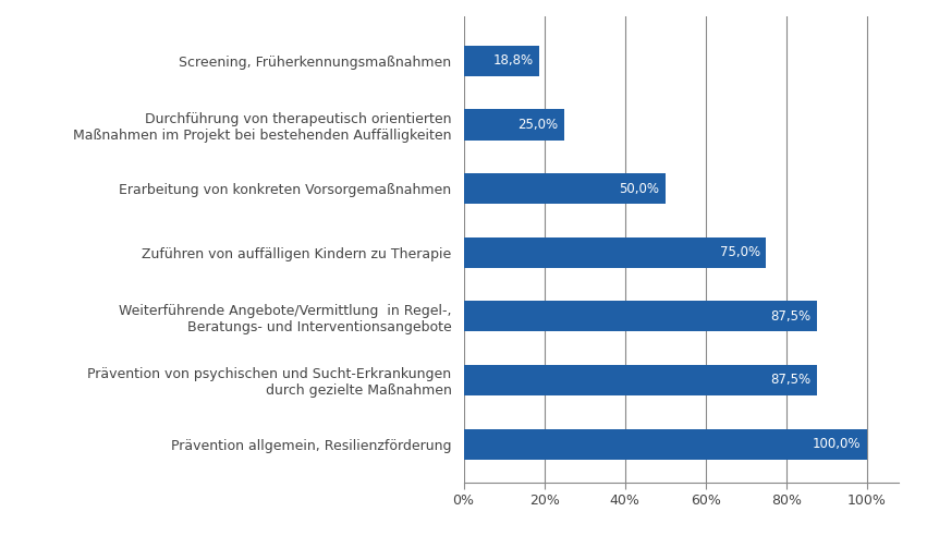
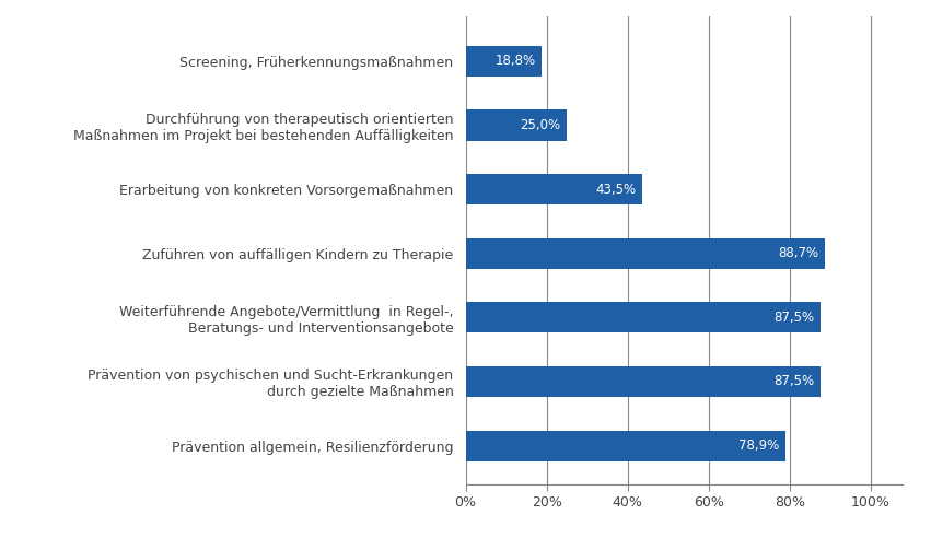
Erarbeitung von konkreten Vorsorgemaßnahmen: 50,0% -> 43,5%
Zuführen von auffälligen Kindern zu Therapie: 75,0% -> 88,7%
Prävention allgemein, Resilienzförderung: 100,0% -> 78,9%
